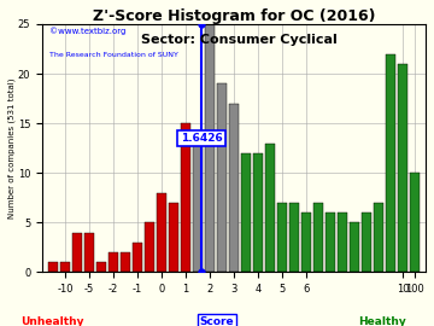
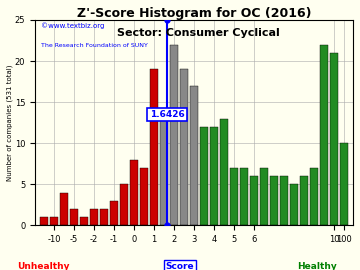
-5: 4 -> 2
1: 15 -> 19
2: 25 -> 22
